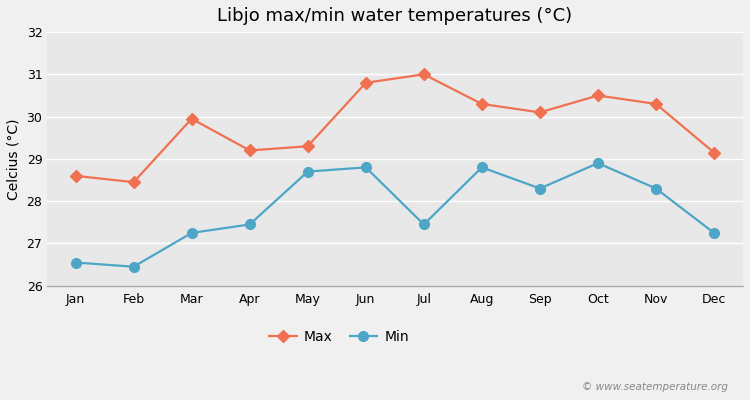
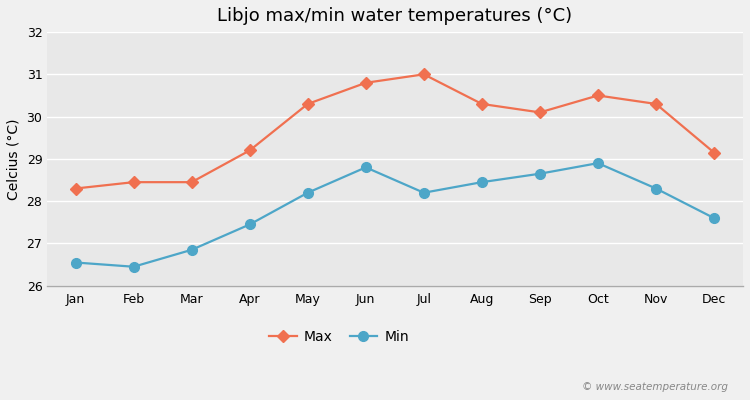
Max/Jan: 28.60 -> 28.30
Max/Mar: 29.95 -> 28.45
Min/Mar: 27.25 -> 26.85
Max/May: 29.30 -> 30.30
Min/May: 28.70 -> 28.20
Min/Jul: 27.45 -> 28.20
Min/Aug: 28.80 -> 28.45
Min/Sep: 28.30 -> 28.65
Min/Dec: 27.25 -> 27.60
